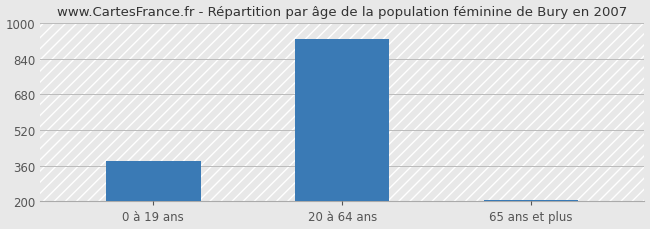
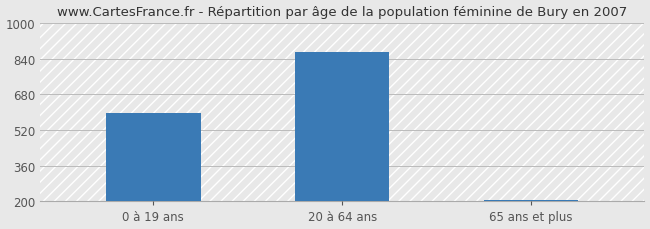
0 à 19 ans: 380 -> 595
20 à 64 ans: 930 -> 870
